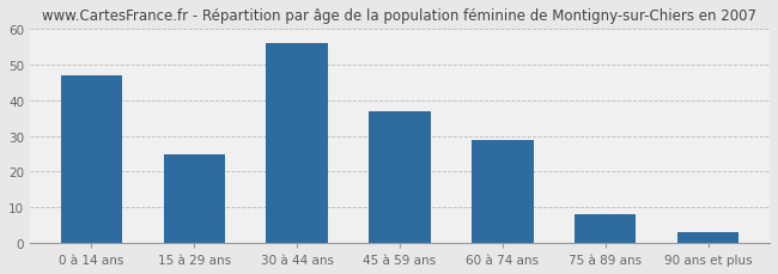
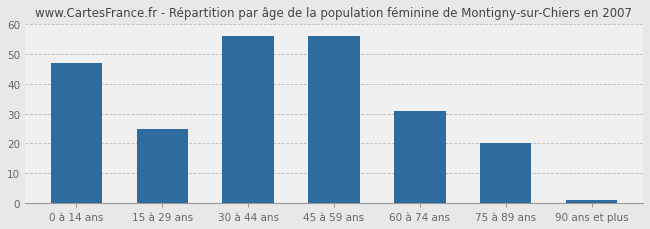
45 à 59 ans: 37 -> 56
60 à 74 ans: 29 -> 31
75 à 89 ans: 8 -> 20
90 ans et plus: 3 -> 1
